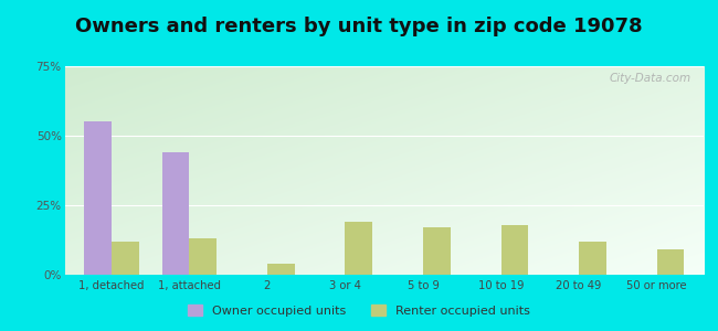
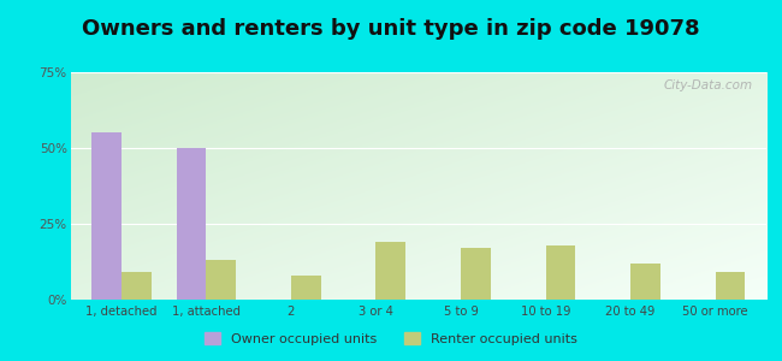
Renter occupied units/1, detached: 12% -> 9%
Owner occupied units/1, attached: 44% -> 50%
Renter occupied units/2: 4% -> 8%
